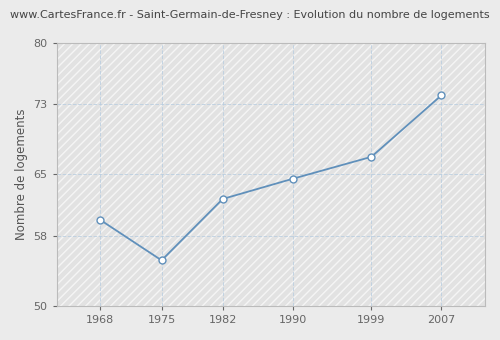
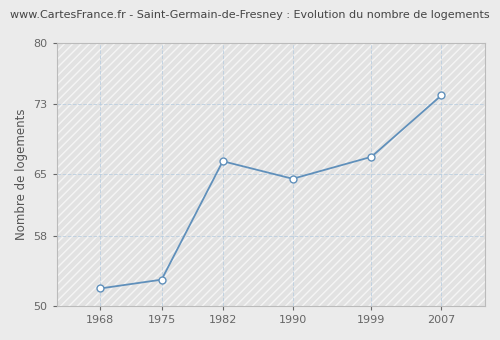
1968: 59.8 -> 52.0
1975: 55.2 -> 53.0
1982: 62.2 -> 66.5
